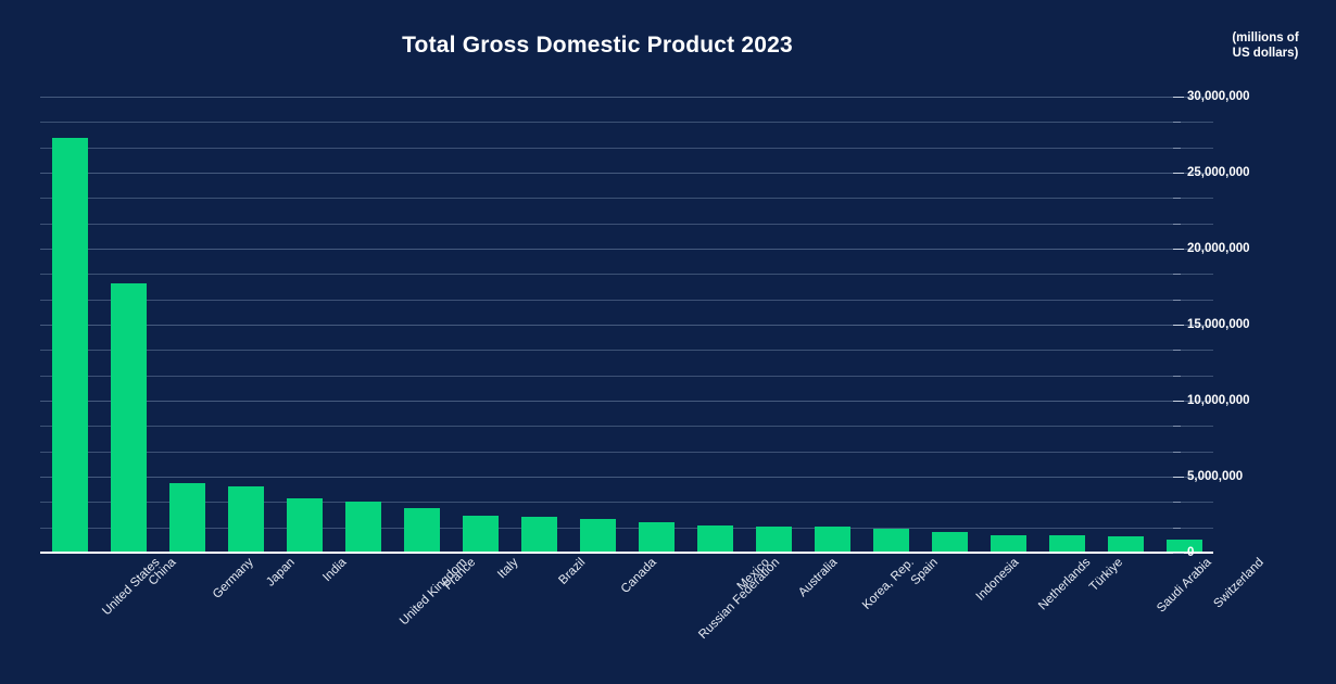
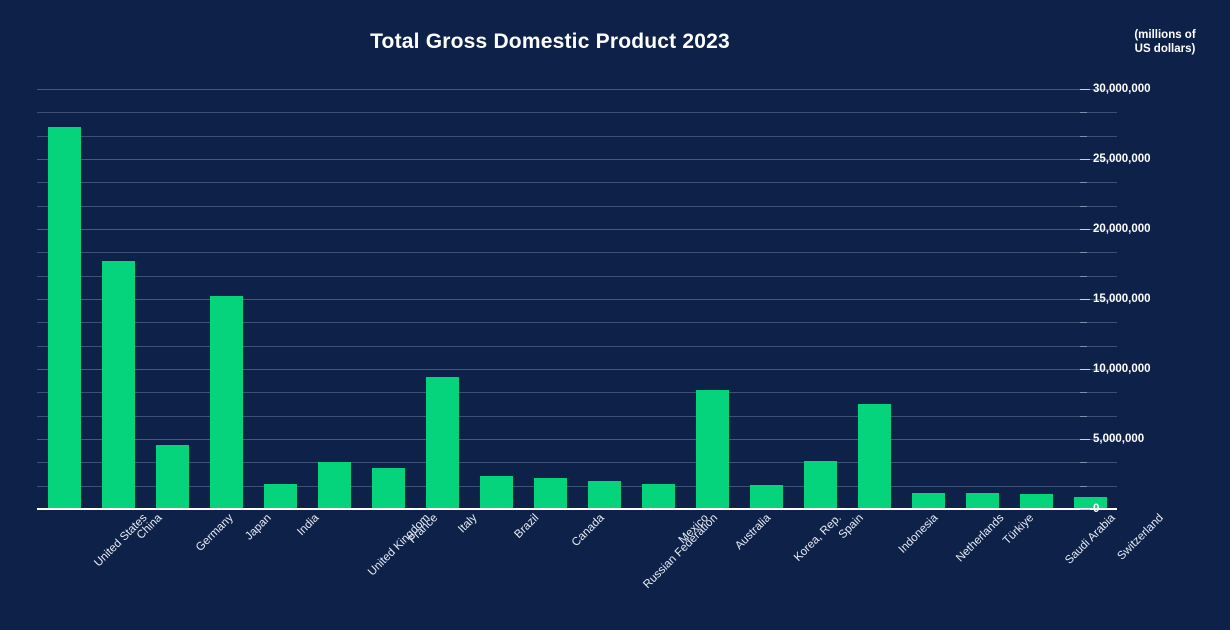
Japan: 4400000 -> 15200000
India: 3600000 -> 1800000
Italy: 2400000 -> 9400000
Australia: 1700000 -> 8500000
Spain: 1600000 -> 3400000
Indonesia: 1400000 -> 7500000
